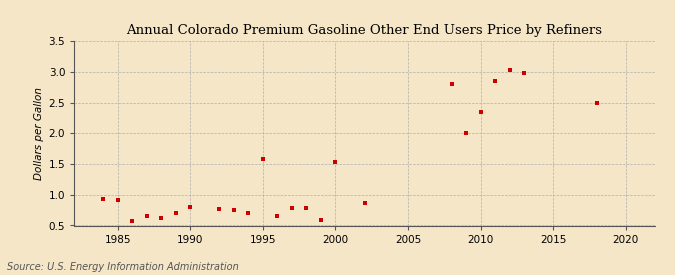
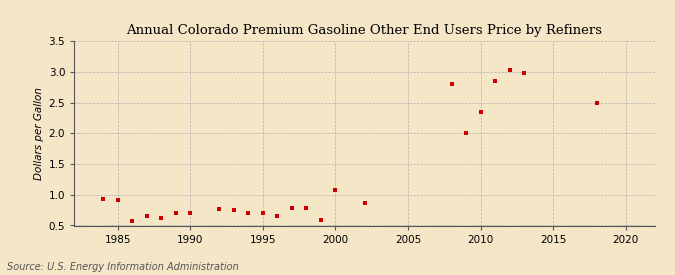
1990: 0.80 -> 0.71
1995: 1.58 -> 0.70
2000: 1.54 -> 1.07
